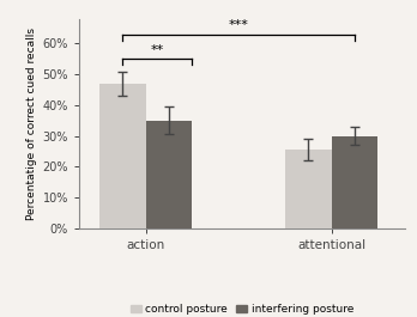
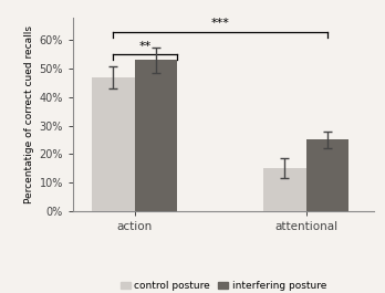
interfering posture/action: 35% -> 53%
control posture/attentional: 25.5% -> 15.0%
interfering posture/attentional: 30% -> 25%
